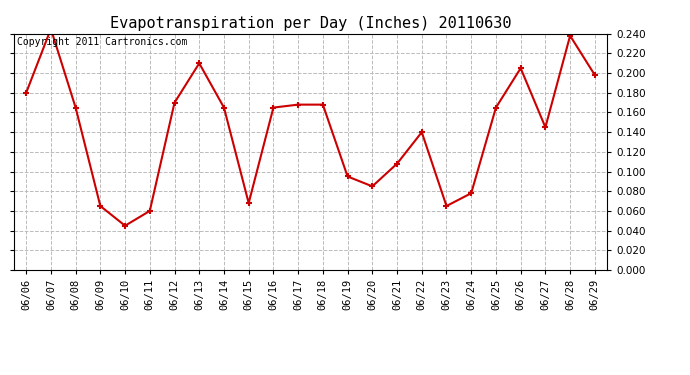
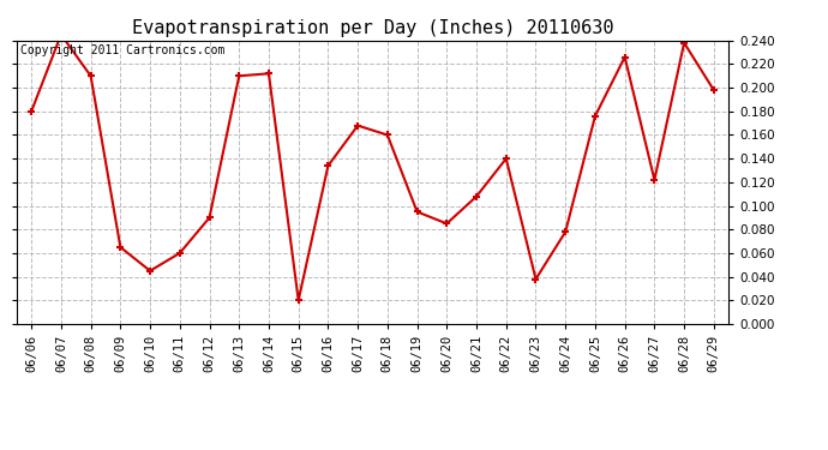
06/08: 0.165 -> 0.210
06/12: 0.170 -> 0.090
06/14: 0.165 -> 0.212
06/15: 0.068 -> 0.020
06/16: 0.165 -> 0.134
06/18: 0.168 -> 0.160
06/23: 0.065 -> 0.038
06/25: 0.165 -> 0.176
06/26: 0.205 -> 0.226
06/27: 0.145 -> 0.122
